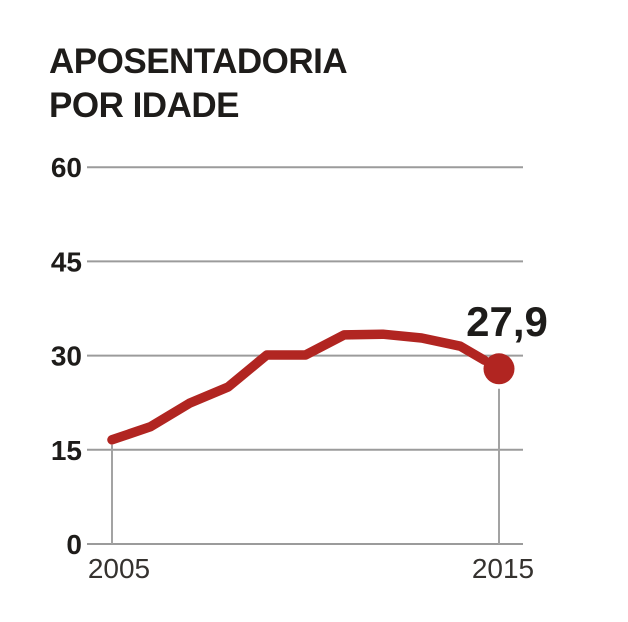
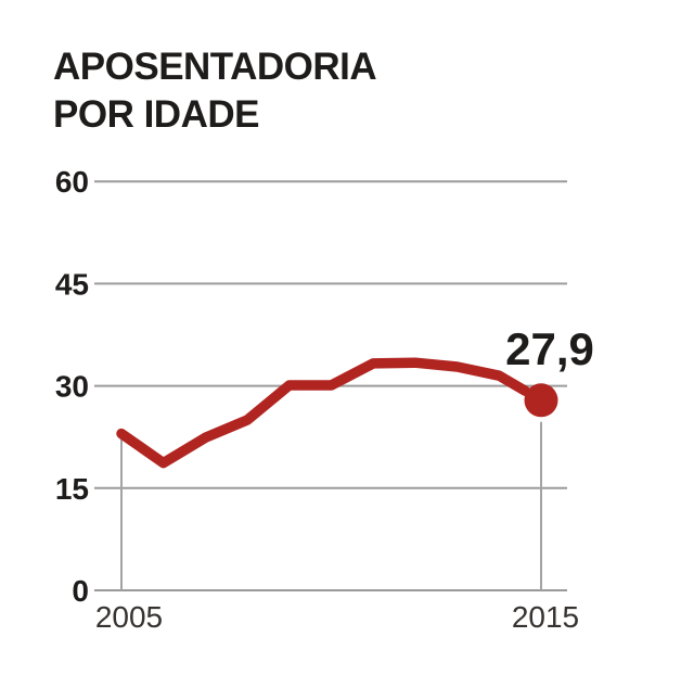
2005: 17 -> 23
